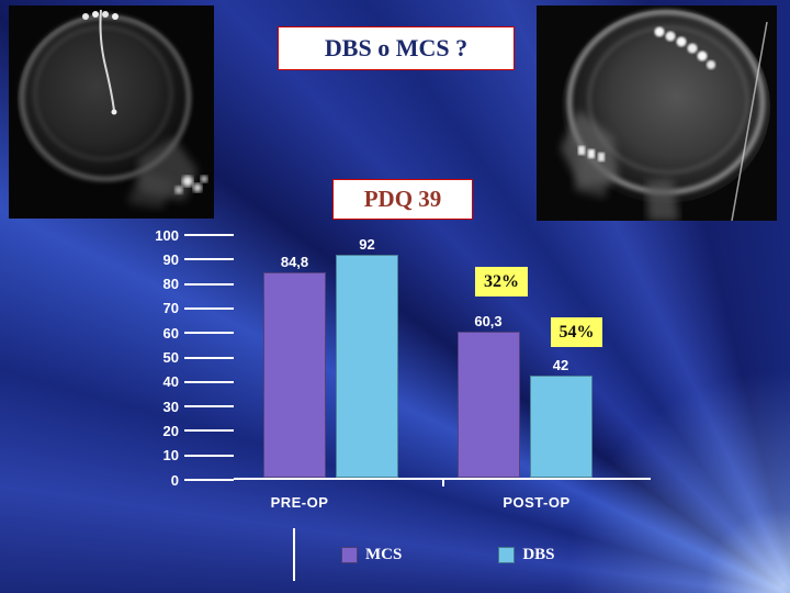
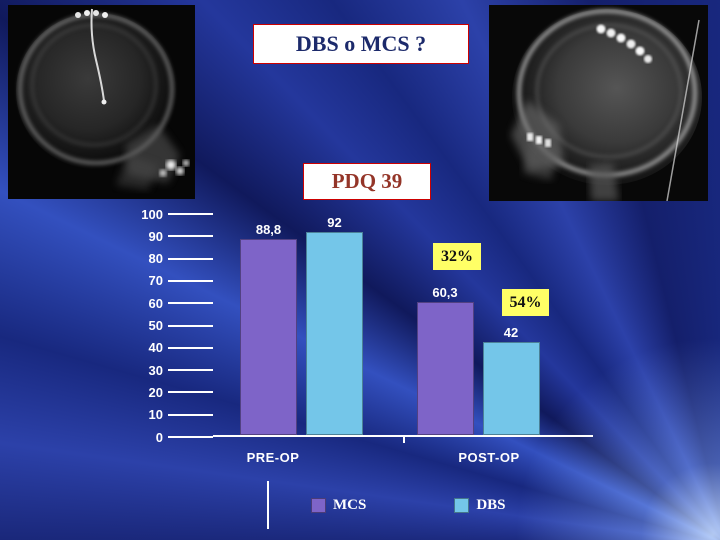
MCS/PRE-OP: 84,8 -> 88,8
